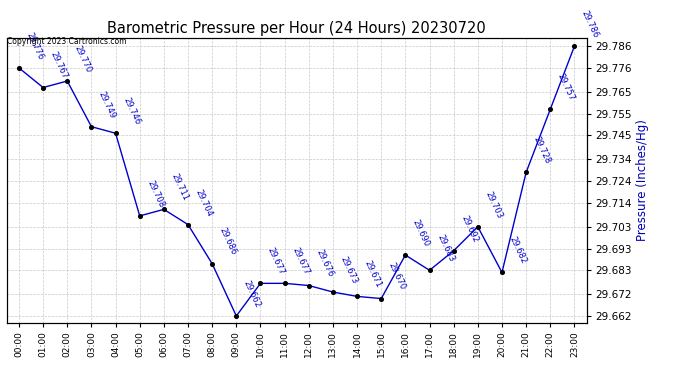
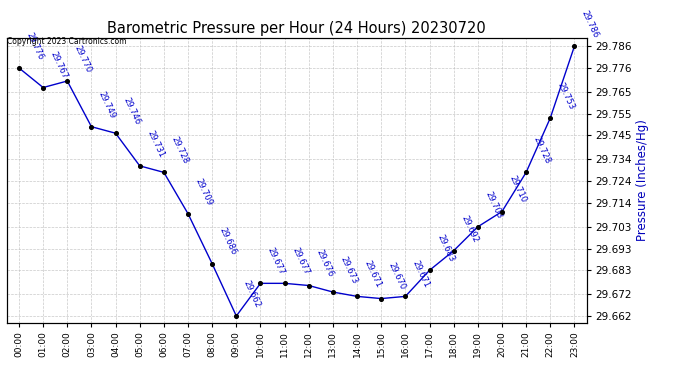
05:00: 29.708 -> 29.731
06:00: 29.711 -> 29.728
07:00: 29.704 -> 29.709
16:00: 29.690 -> 29.671
20:00: 29.682 -> 29.710
22:00: 29.757 -> 29.753
